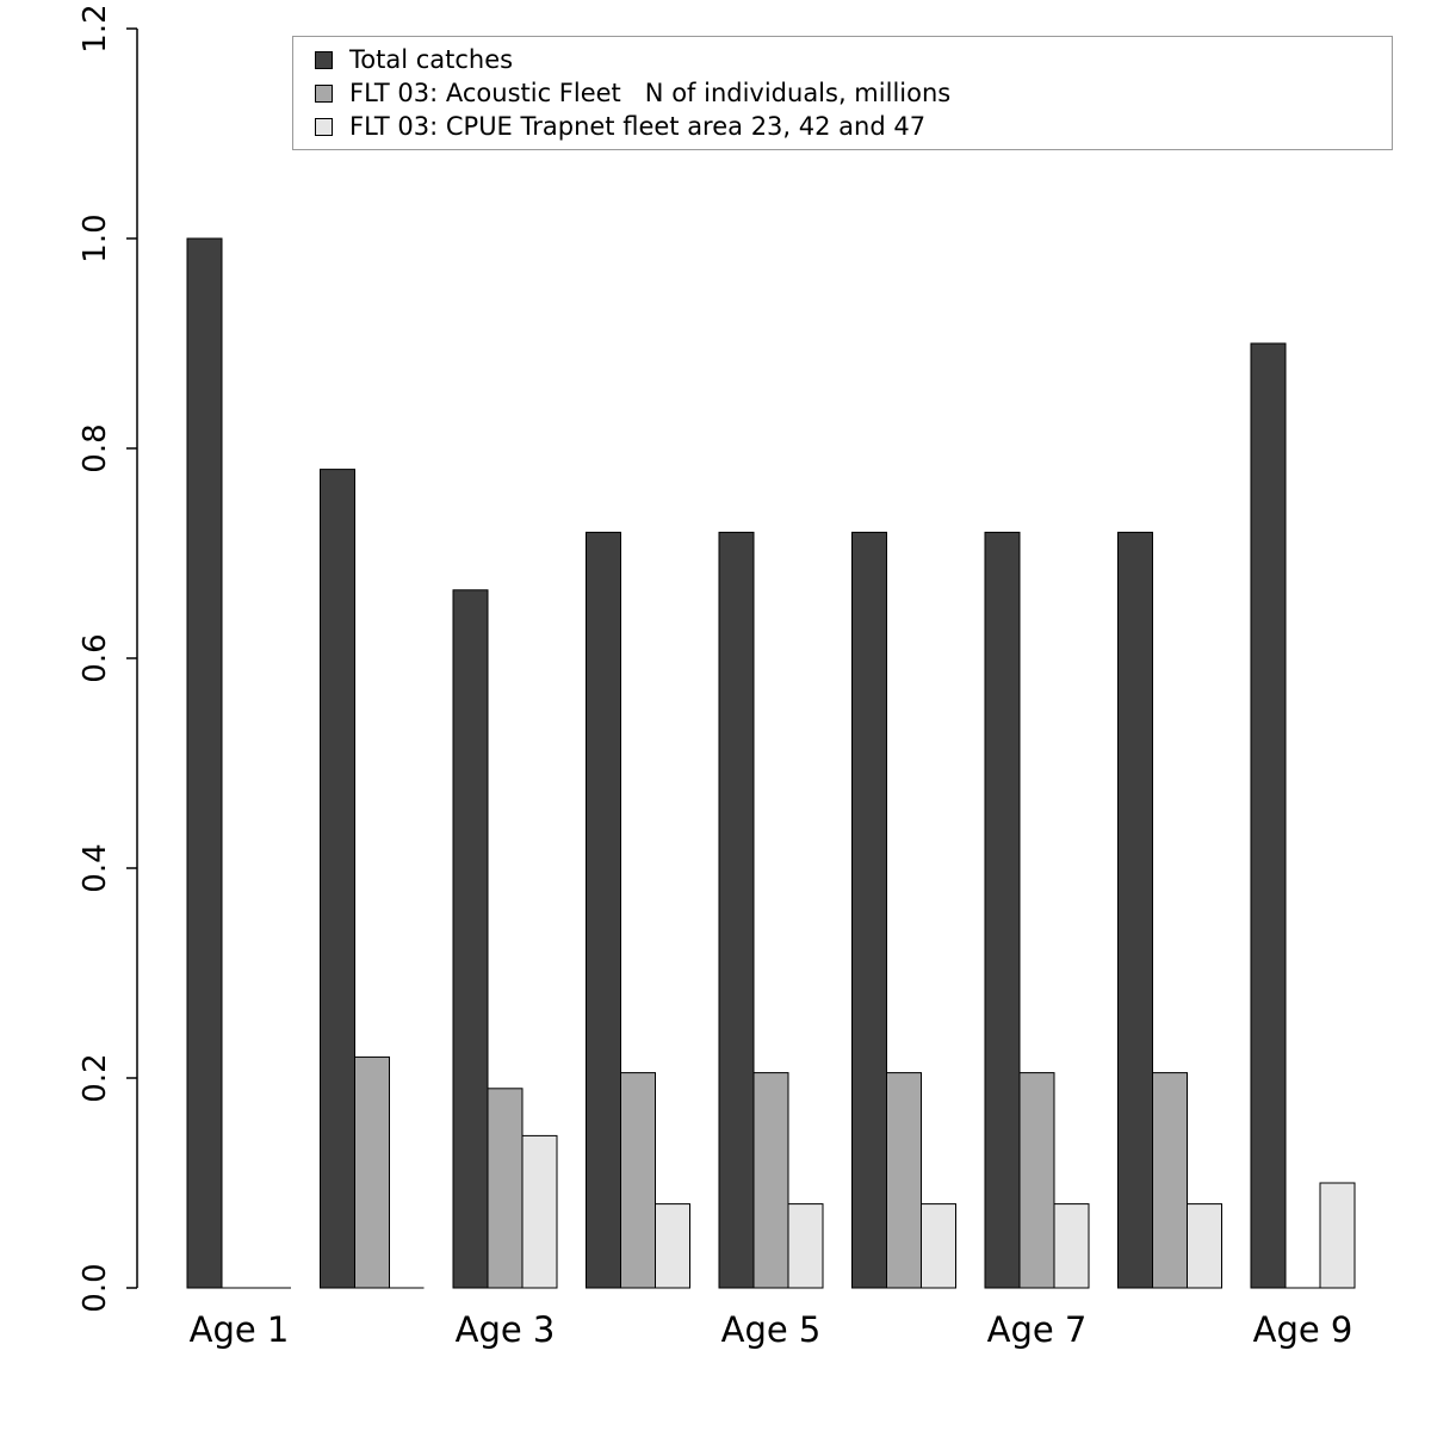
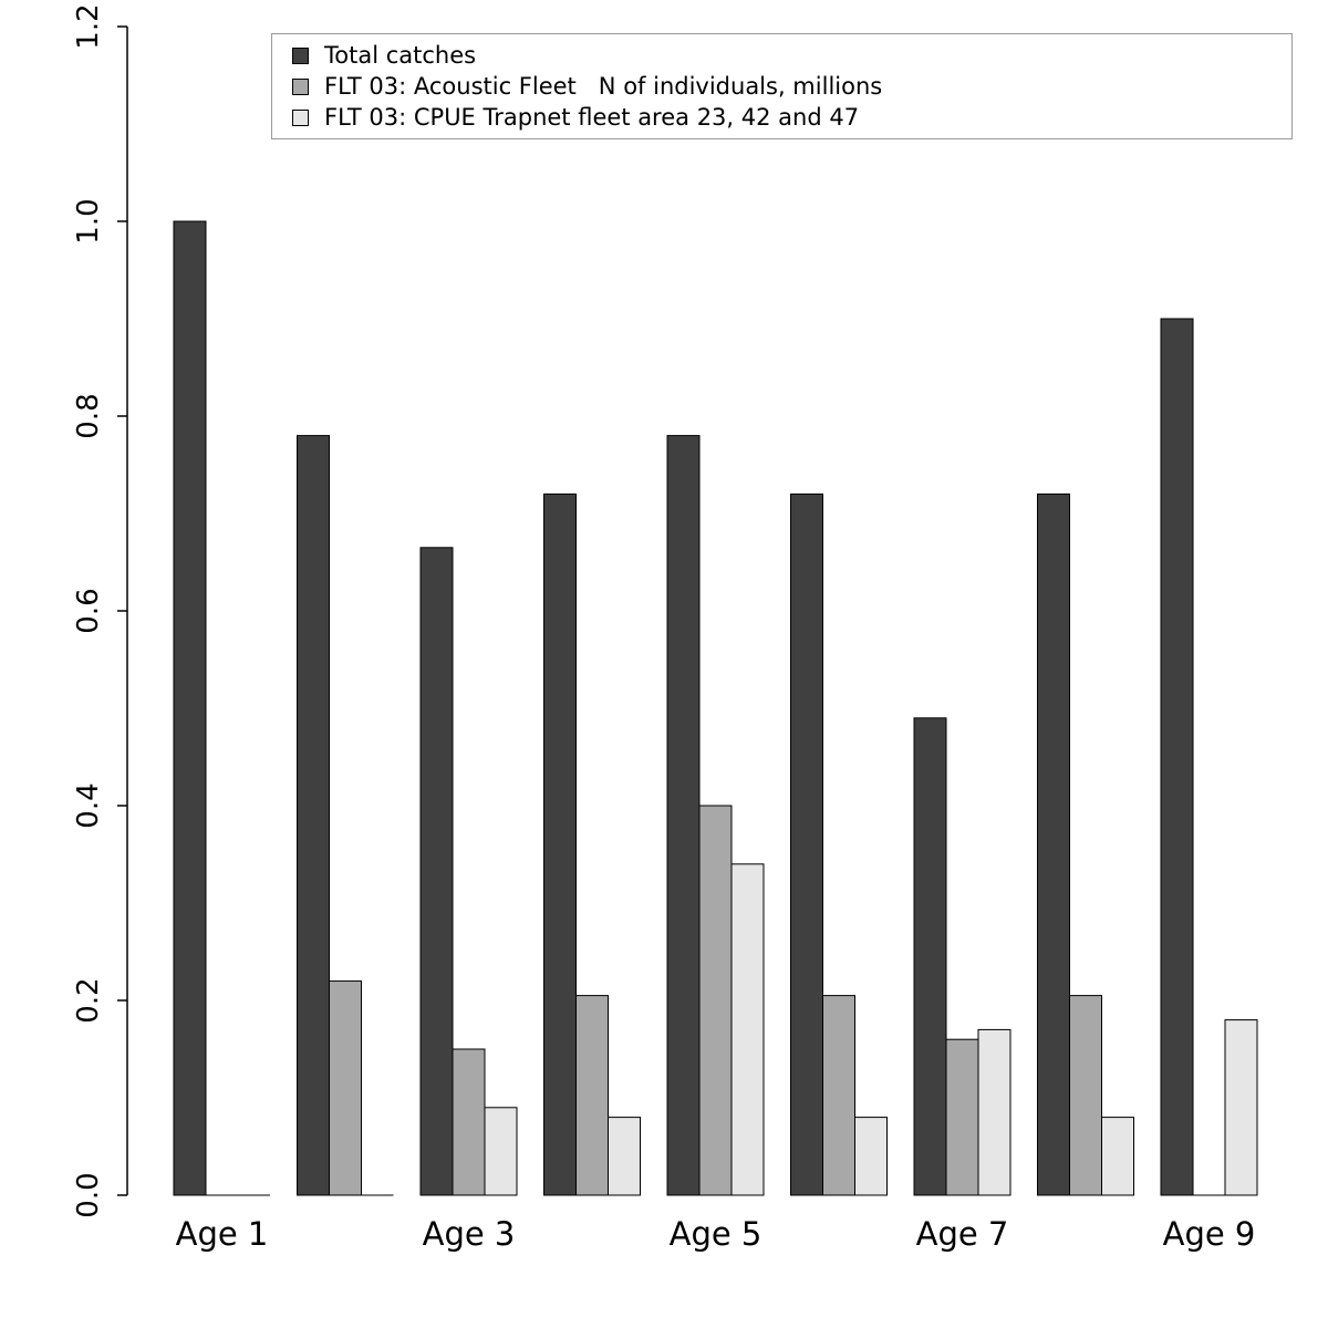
FLT 03: Acoustic Fleet N of individuals, millions/Age 3: 0.19 -> 0.15
FLT 03: CPUE Trapnet fleet area 23, 42 and 47/Age 3: 0.14 -> 0.09
Total catches/Age 5: 0.72 -> 0.78
FLT 03: Acoustic Fleet N of individuals, millions/Age 5: 0.20 -> 0.40
FLT 03: CPUE Trapnet fleet area 23, 42 and 47/Age 5: 0.08 -> 0.34
Total catches/Age 7: 0.72 -> 0.49
FLT 03: Acoustic Fleet N of individuals, millions/Age 7: 0.20 -> 0.16
FLT 03: CPUE Trapnet fleet area 23, 42 and 47/Age 7: 0.08 -> 0.17
FLT 03: CPUE Trapnet fleet area 23, 42 and 47/Age 9: 0.10 -> 0.18
